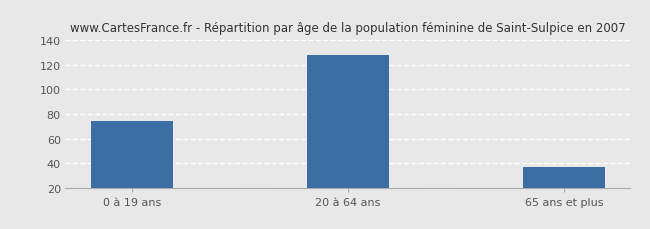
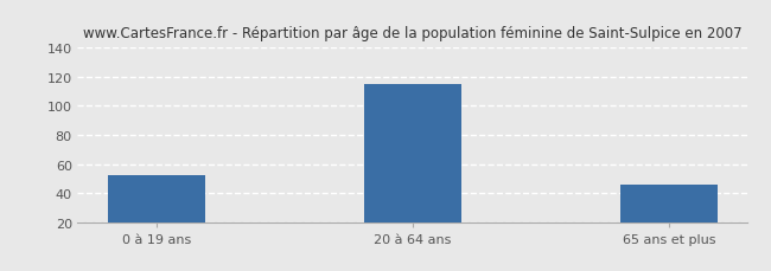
0 à 19 ans: 74 -> 52
20 à 64 ans: 128 -> 115
65 ans et plus: 37 -> 46
